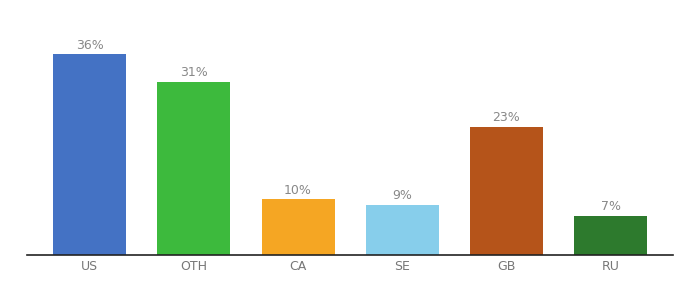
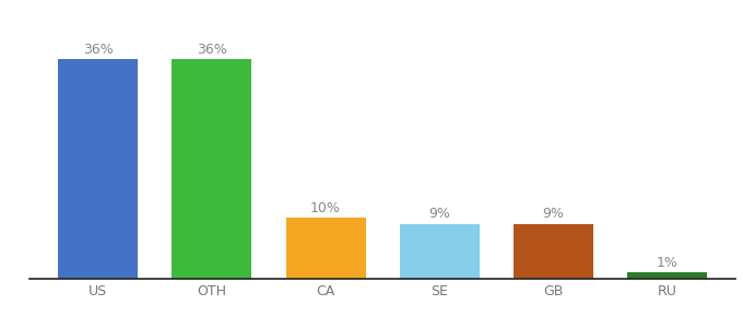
OTH: 31% -> 36%
GB: 23% -> 9%
RU: 7% -> 1%
